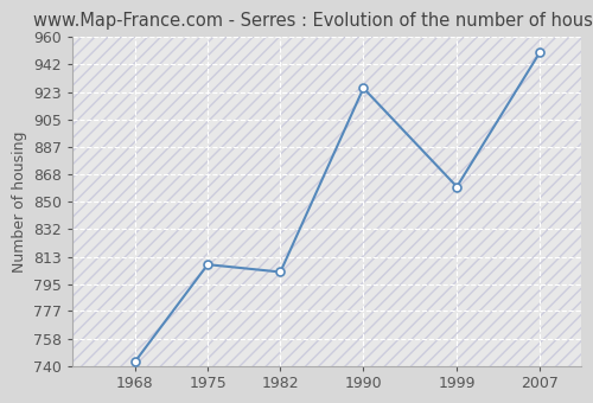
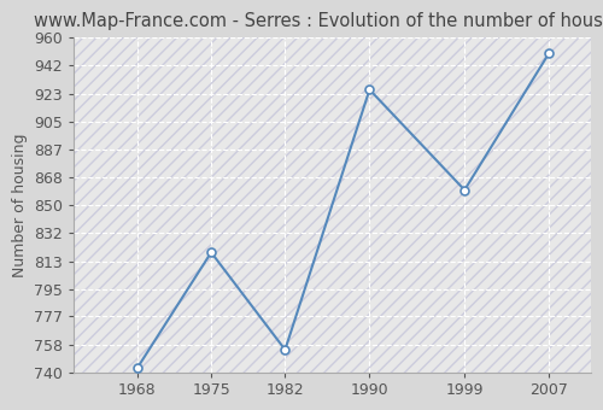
1975: 808 -> 819
1982: 803 -> 755
